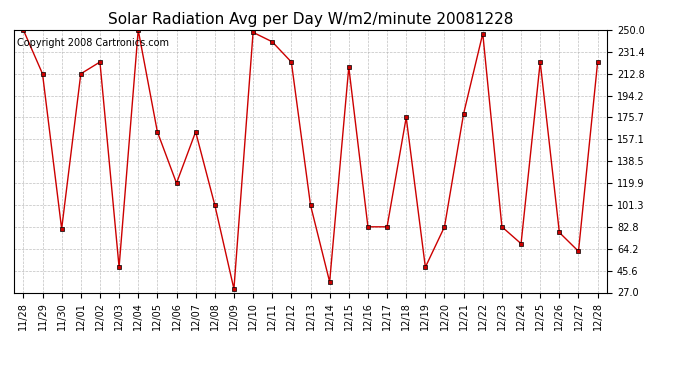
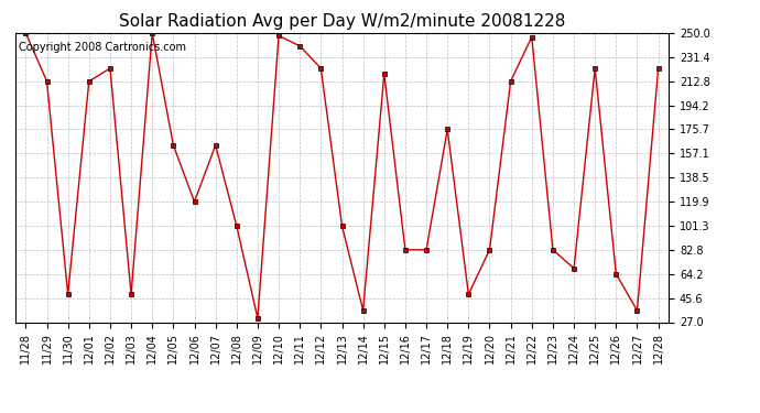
11/30: 81 -> 48
12/21: 179 -> 213
12/26: 78 -> 64
12/27: 62 -> 36
